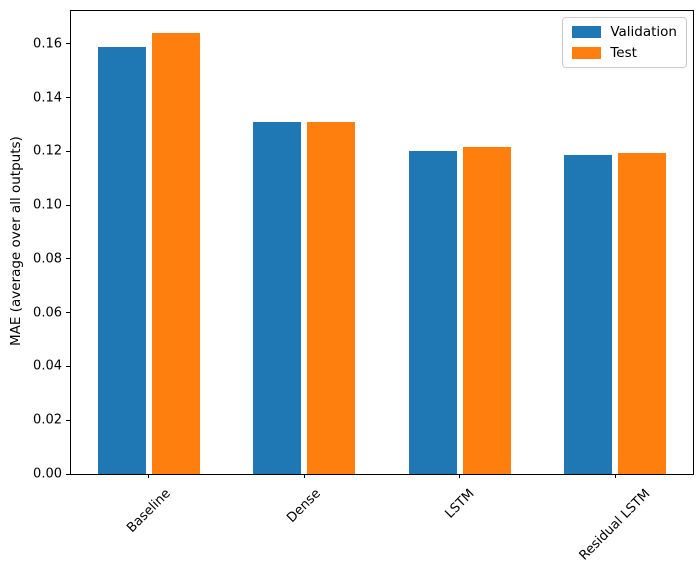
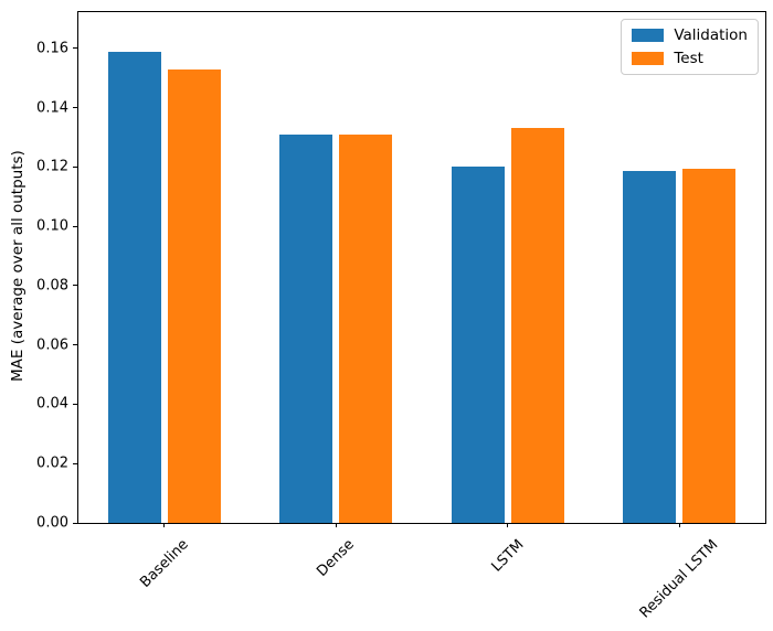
Test/Baseline: 0.164 -> 0.153
Test/LSTM: 0.121 -> 0.133
